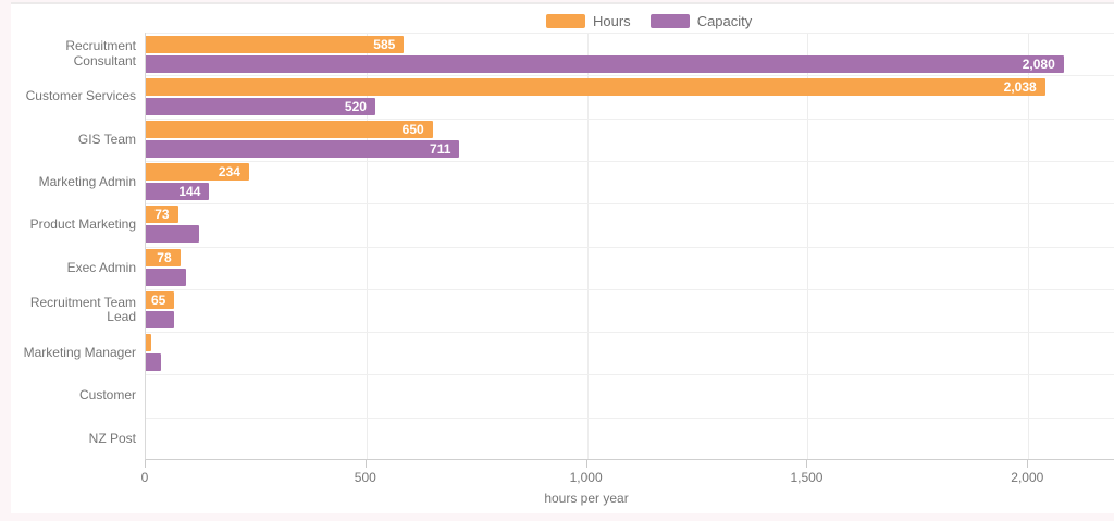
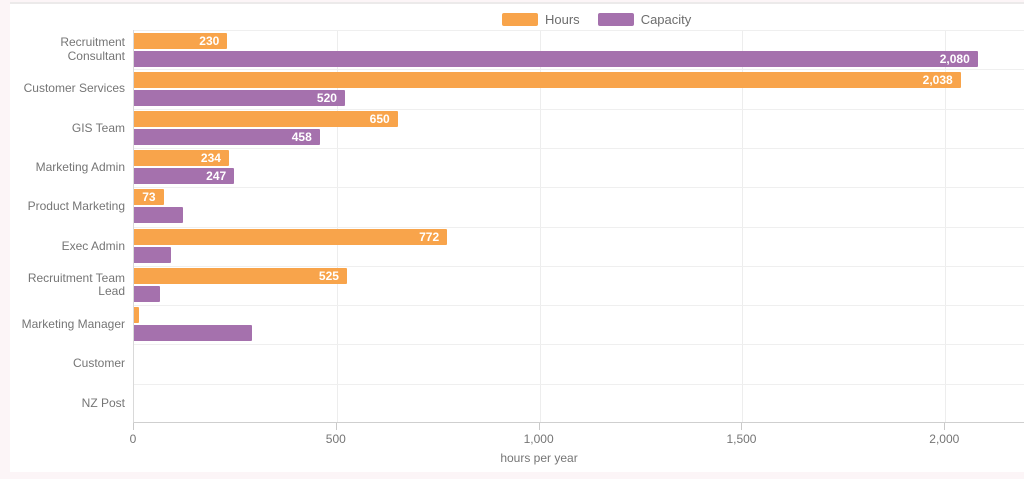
Hours/Recruitment Consultant: 585 -> 230
Capacity/GIS Team: 711 -> 458
Capacity/Marketing Admin: 144 -> 247
Hours/Exec Admin: 78 -> 772
Hours/Recruitment Team Lead: 65 -> 525
Capacity/Marketing Manager: 40 -> 290
